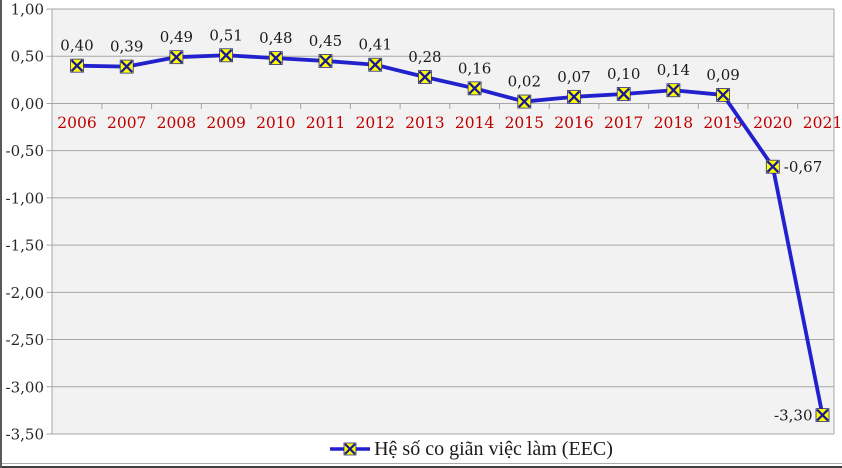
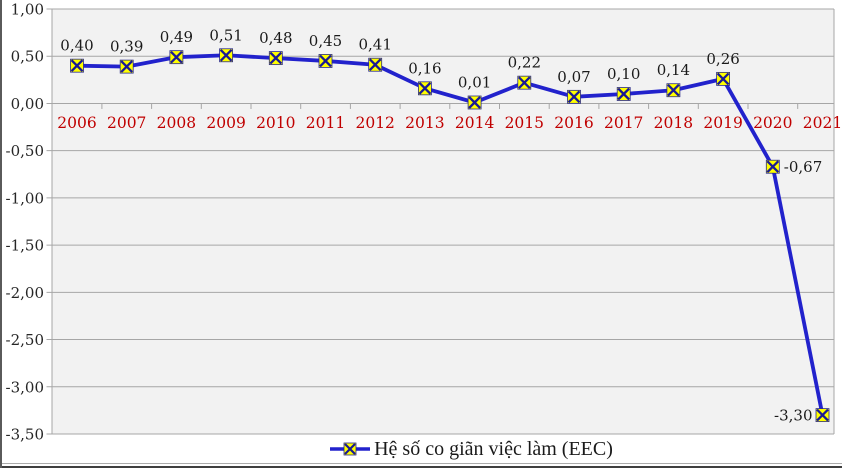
2013: 0,28 -> 0,16
2014: 0,16 -> 0,01
2015: 0,02 -> 0,22
2019: 0,09 -> 0,26
